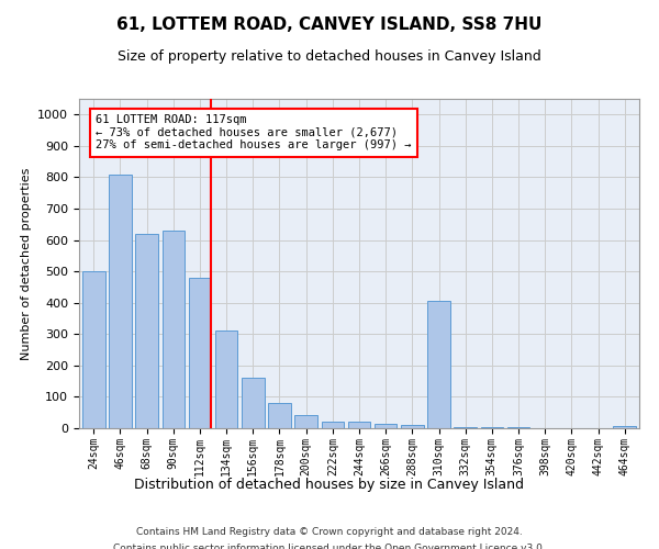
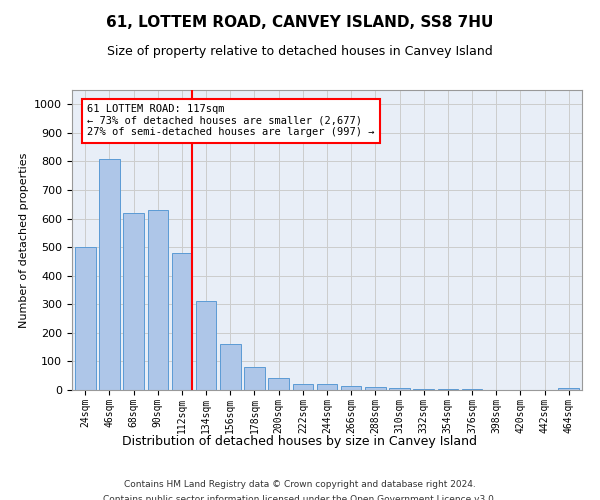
310sqm: 405 -> 8
